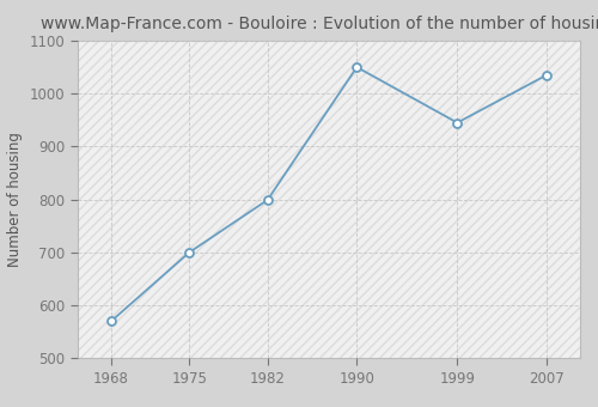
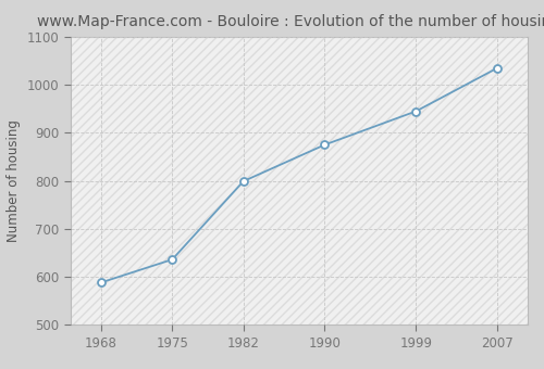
1968: 570 -> 588
1975: 700 -> 636
1990: 1050 -> 875
